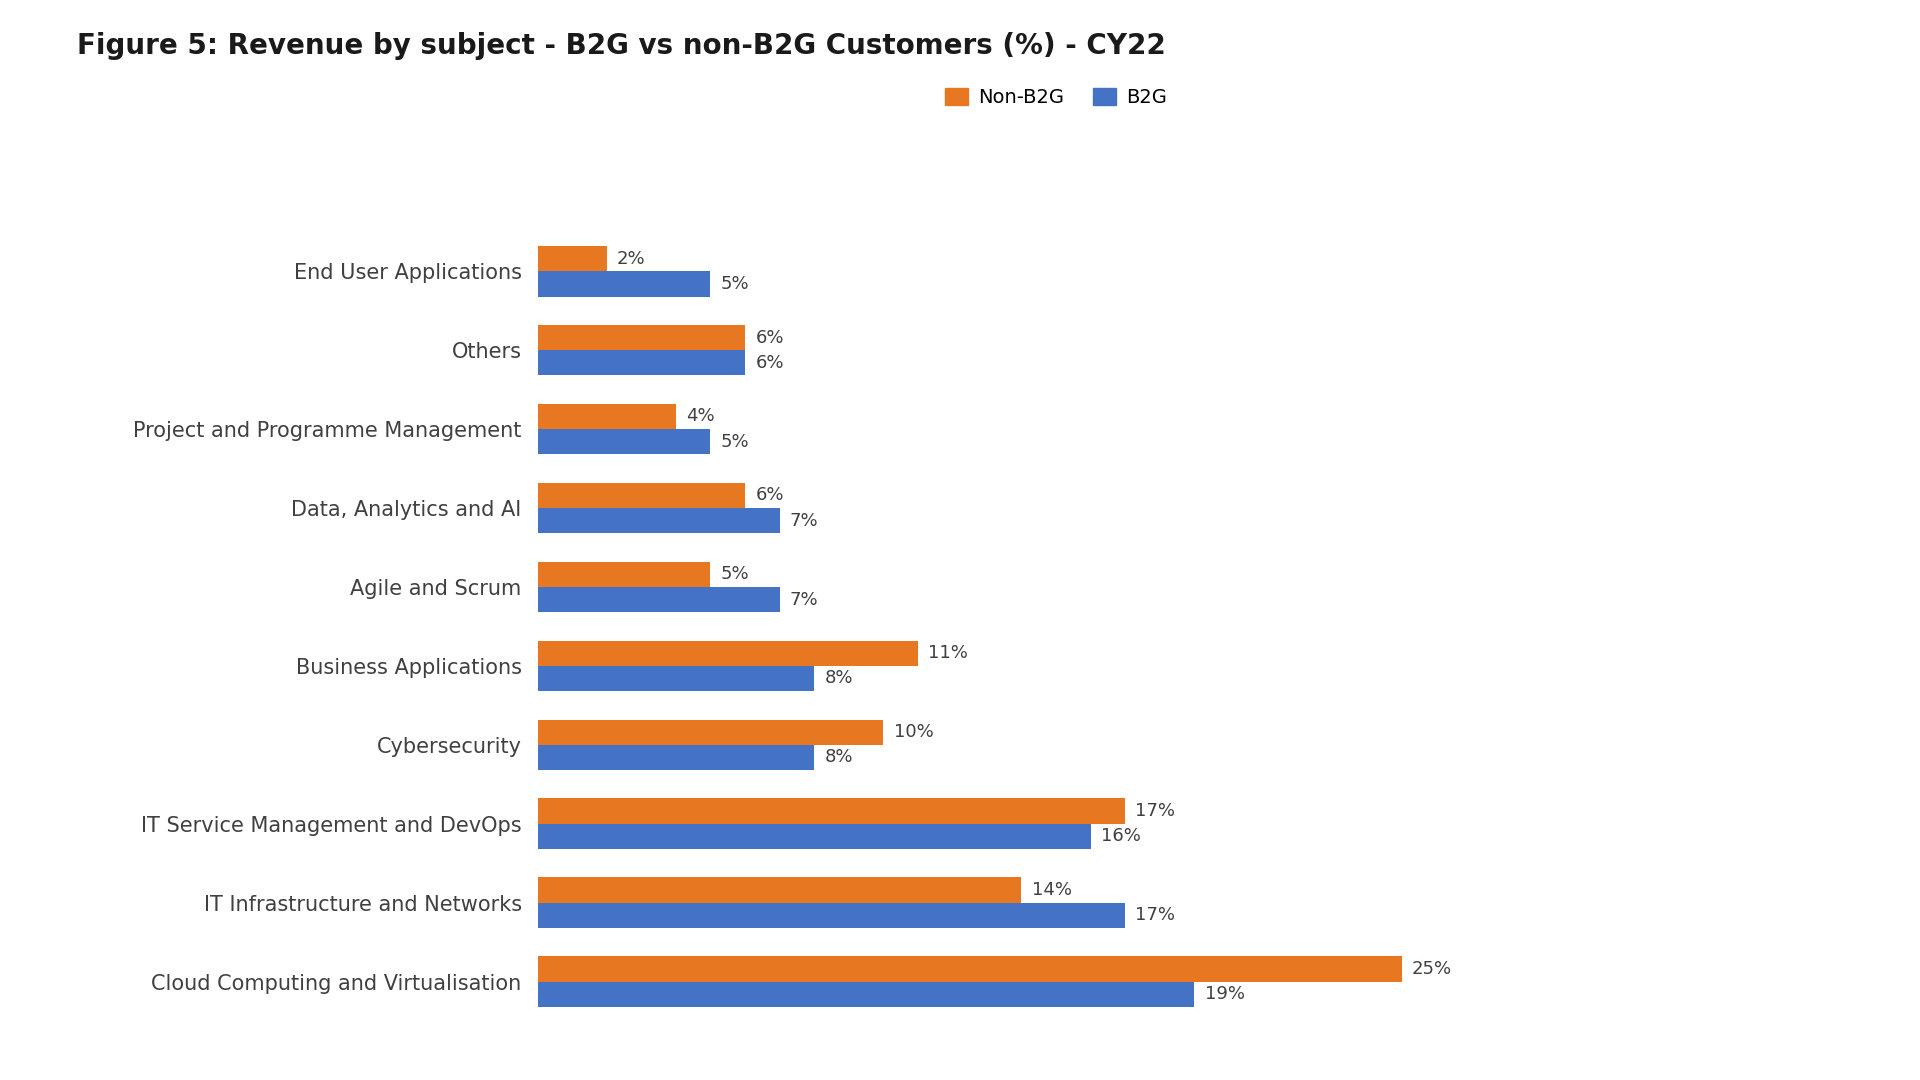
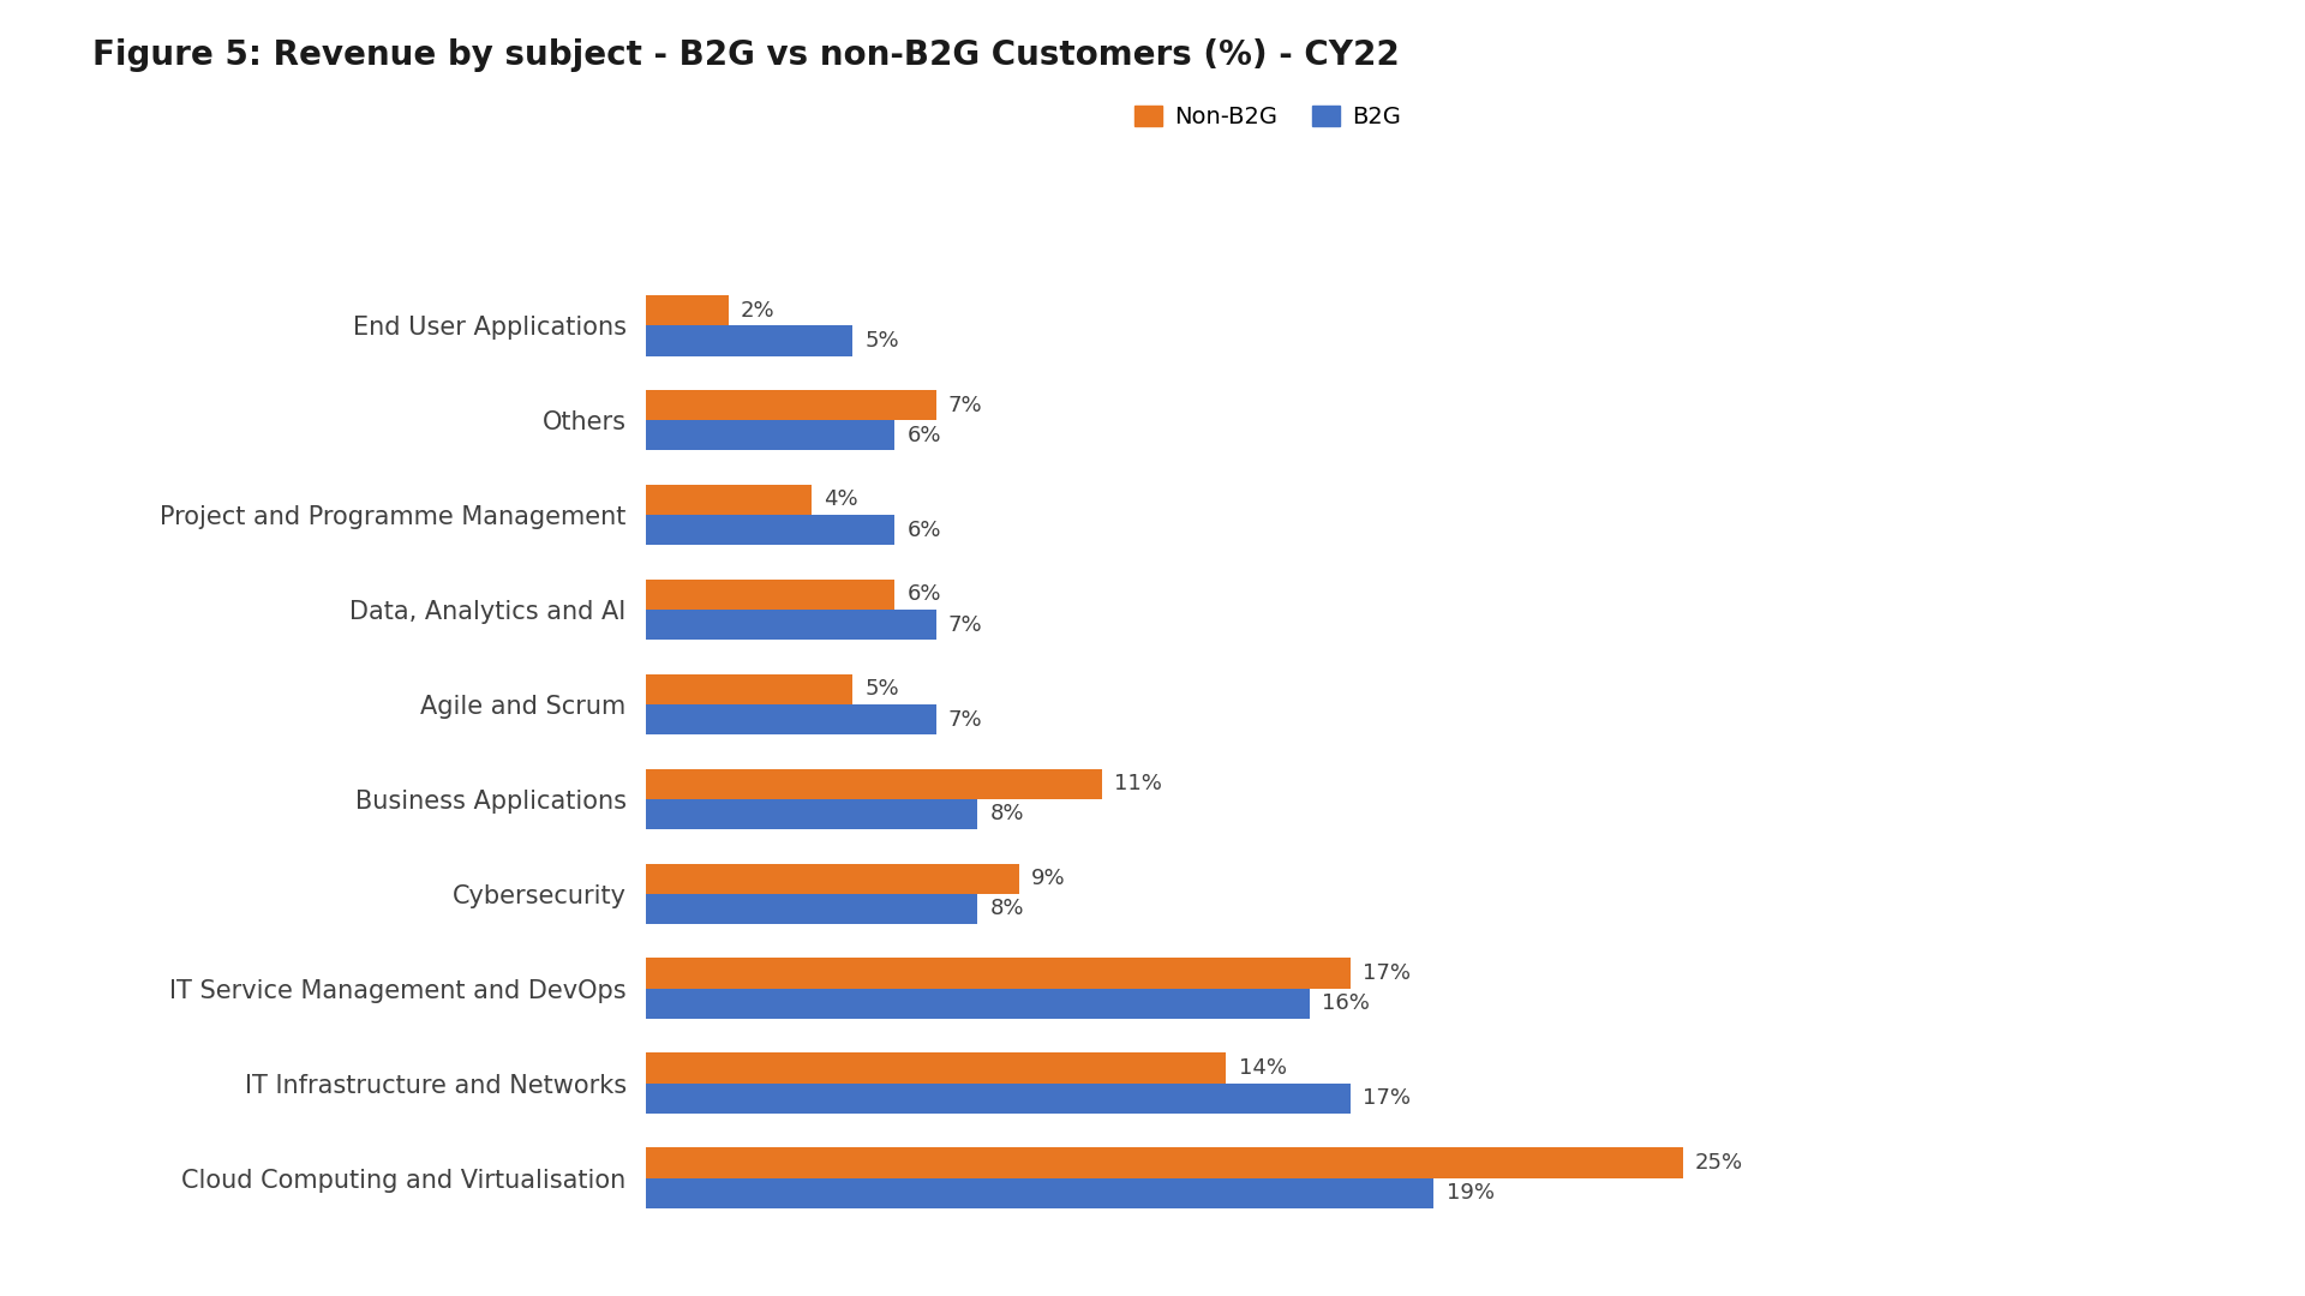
Non-B2G/Others: 6% -> 7%
B2G/Project and Programme Management: 5% -> 6%
Non-B2G/Cybersecurity: 10% -> 9%
